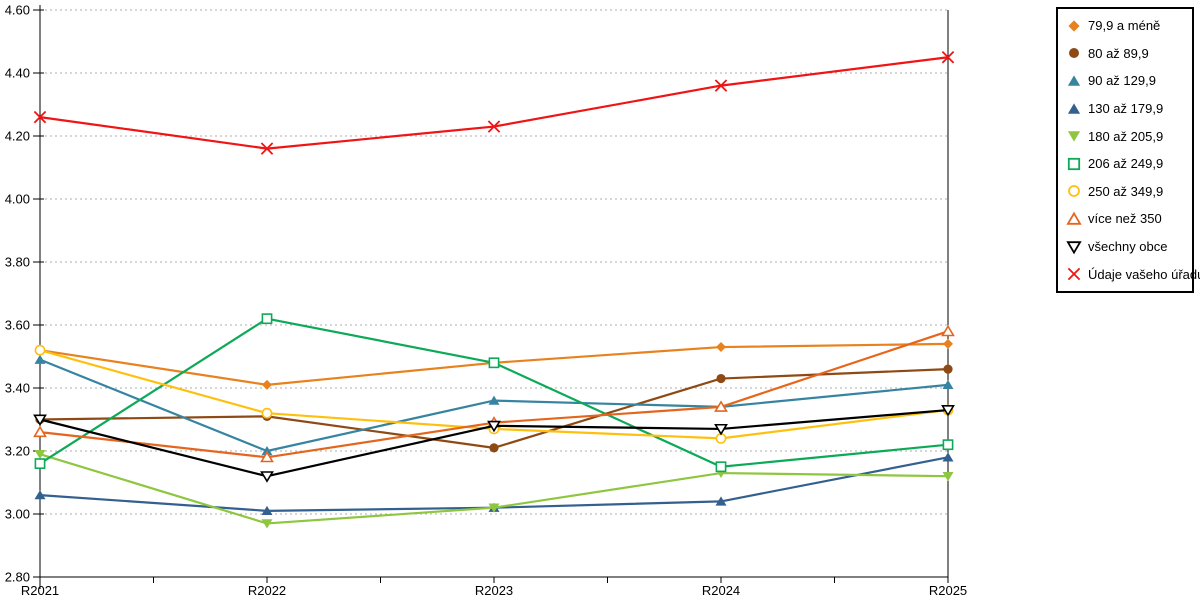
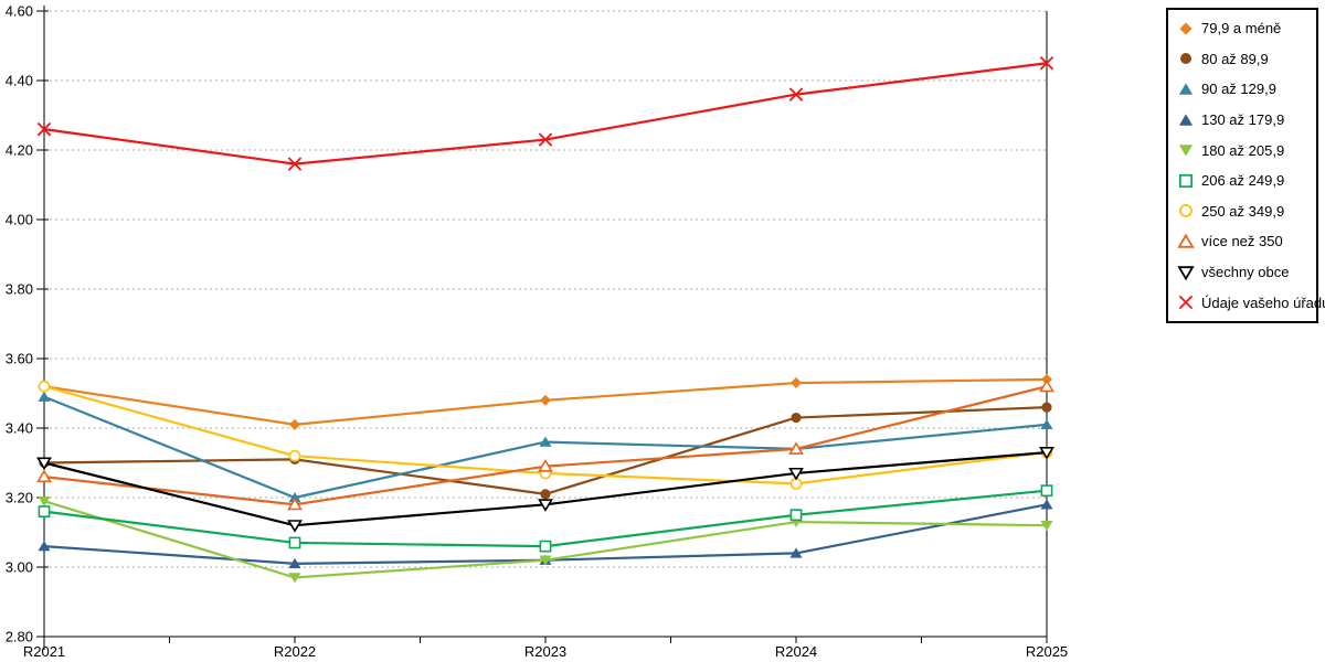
206 až 249,9/R2022: 3.62 -> 3.07
206 až 249,9/R2023: 3.48 -> 3.06
všechny obce/R2023: 3.28 -> 3.18
více než 350/R2025: 3.58 -> 3.52
